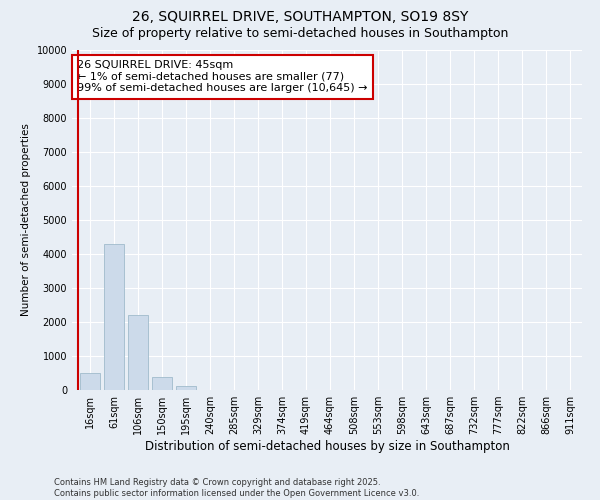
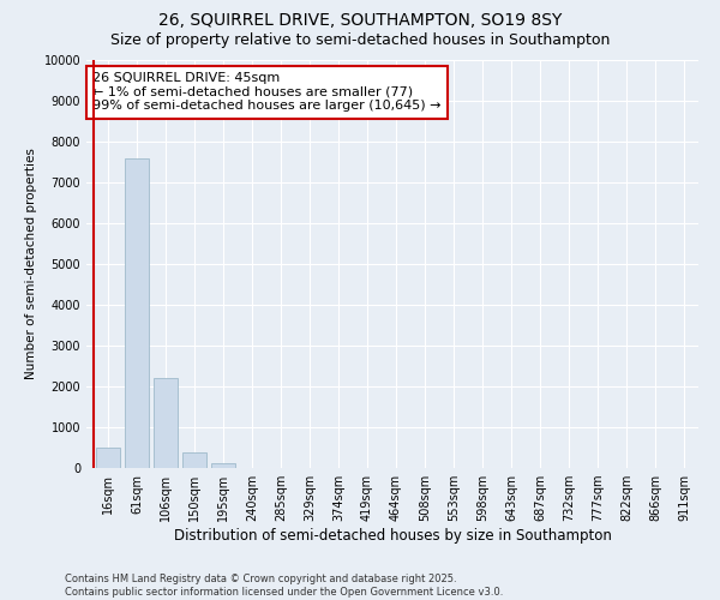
61sqm: 4300 -> 7600
